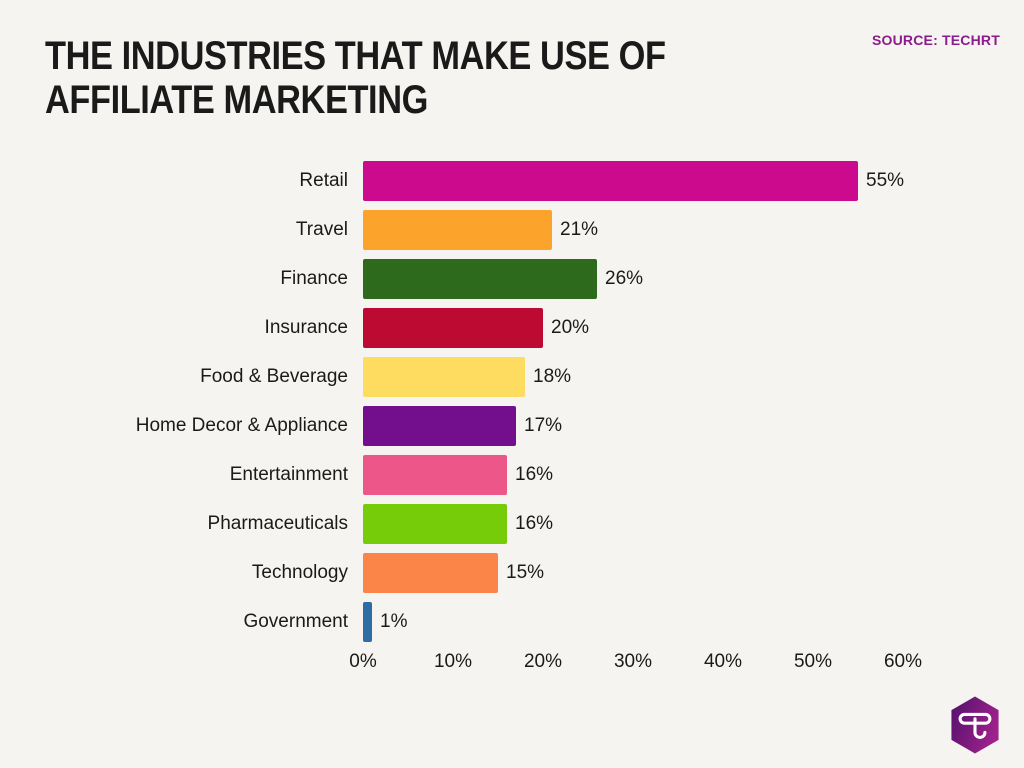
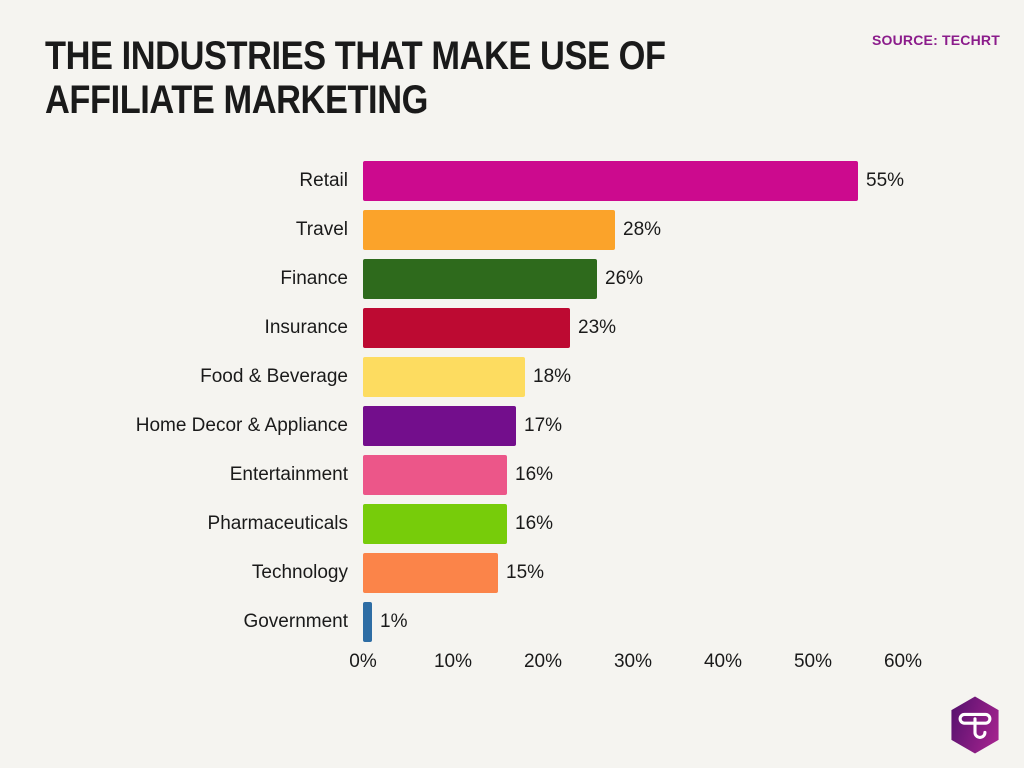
Travel: 21% -> 28%
Insurance: 20% -> 23%
